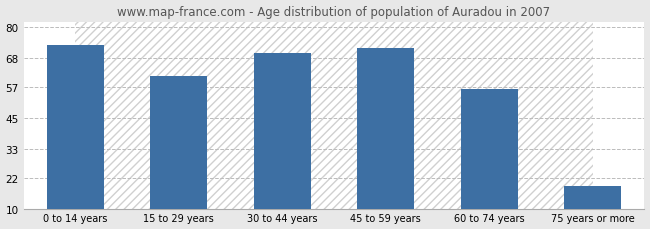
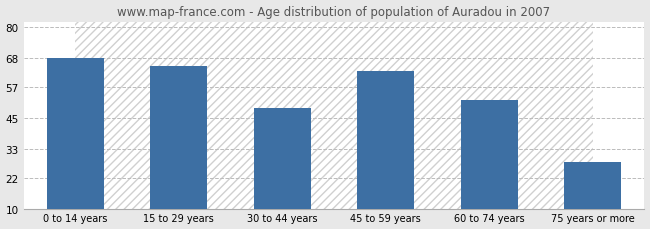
0 to 14 years: 73 -> 68
15 to 29 years: 61 -> 65
30 to 44 years: 70 -> 49
45 to 59 years: 72 -> 63
60 to 74 years: 56 -> 52
75 years or more: 19 -> 28
